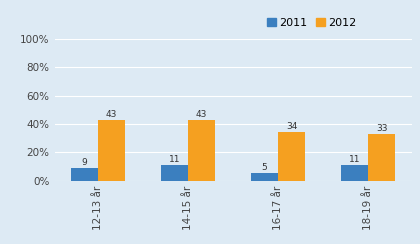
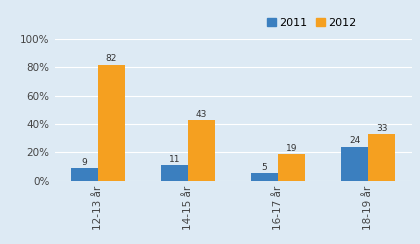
2012/12-13 år: 43 -> 82
2012/16-17 år: 34 -> 19
2011/18-19 år: 11 -> 24
